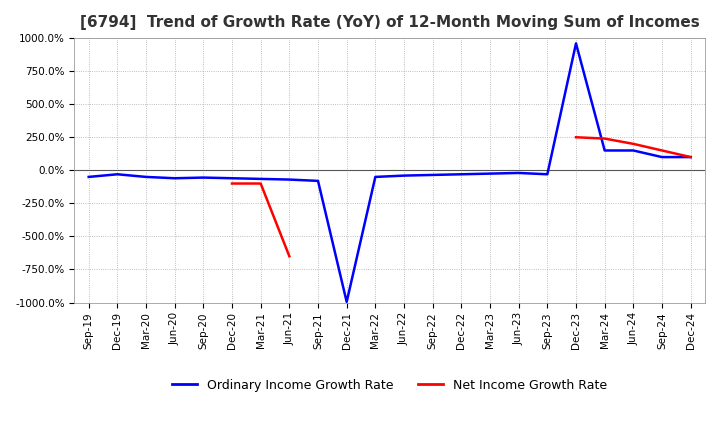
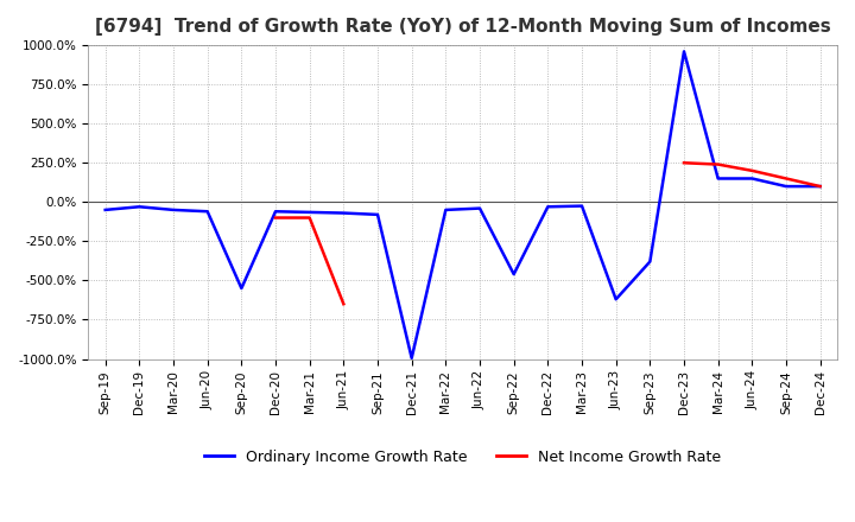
Ordinary Income Growth Rate/Sep-20: -60% -> -550%
Ordinary Income Growth Rate/Sep-22: -40% -> -460%
Ordinary Income Growth Rate/Jun-23: -20% -> -620%
Ordinary Income Growth Rate/Sep-23: -30% -> -380%
